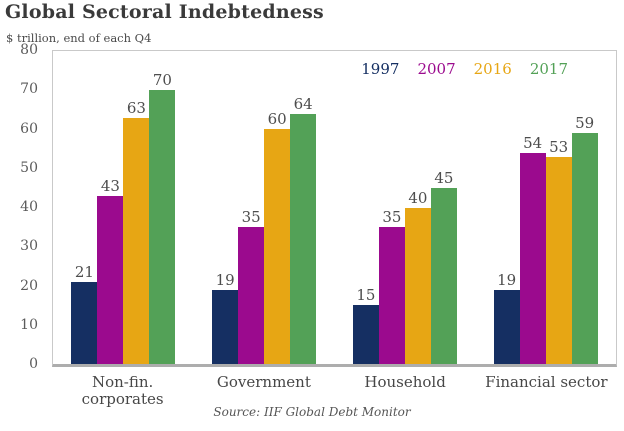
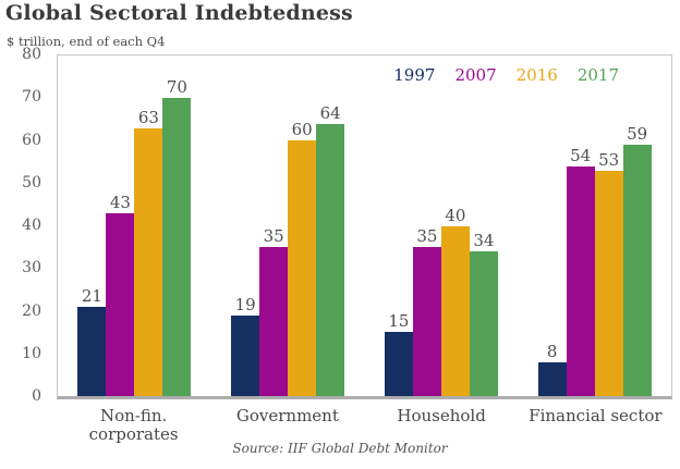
2017/Household: 45 -> 34
1997/Financial sector: 19 -> 8
